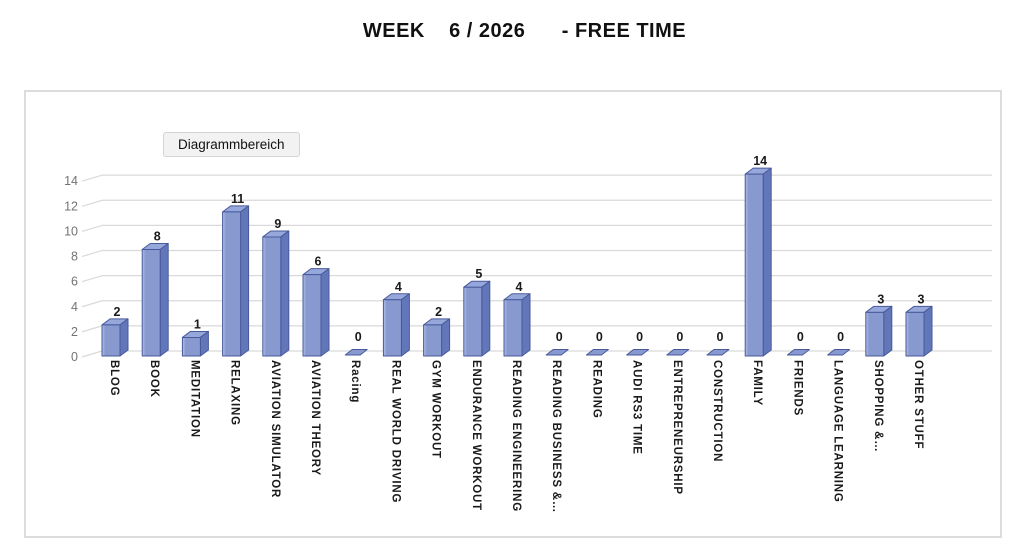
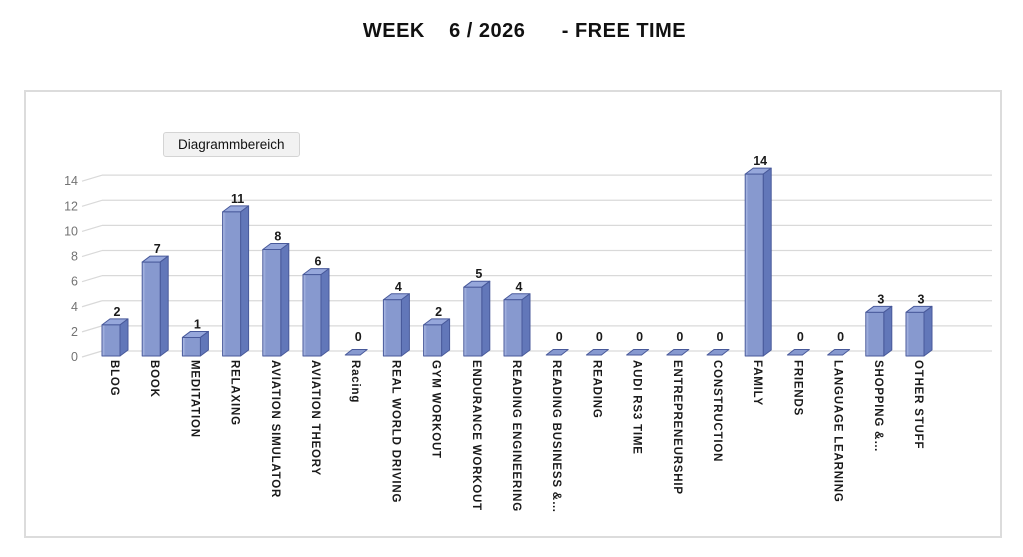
BOOK: 8 -> 7
AVIATION SIMULATOR: 9 -> 8
